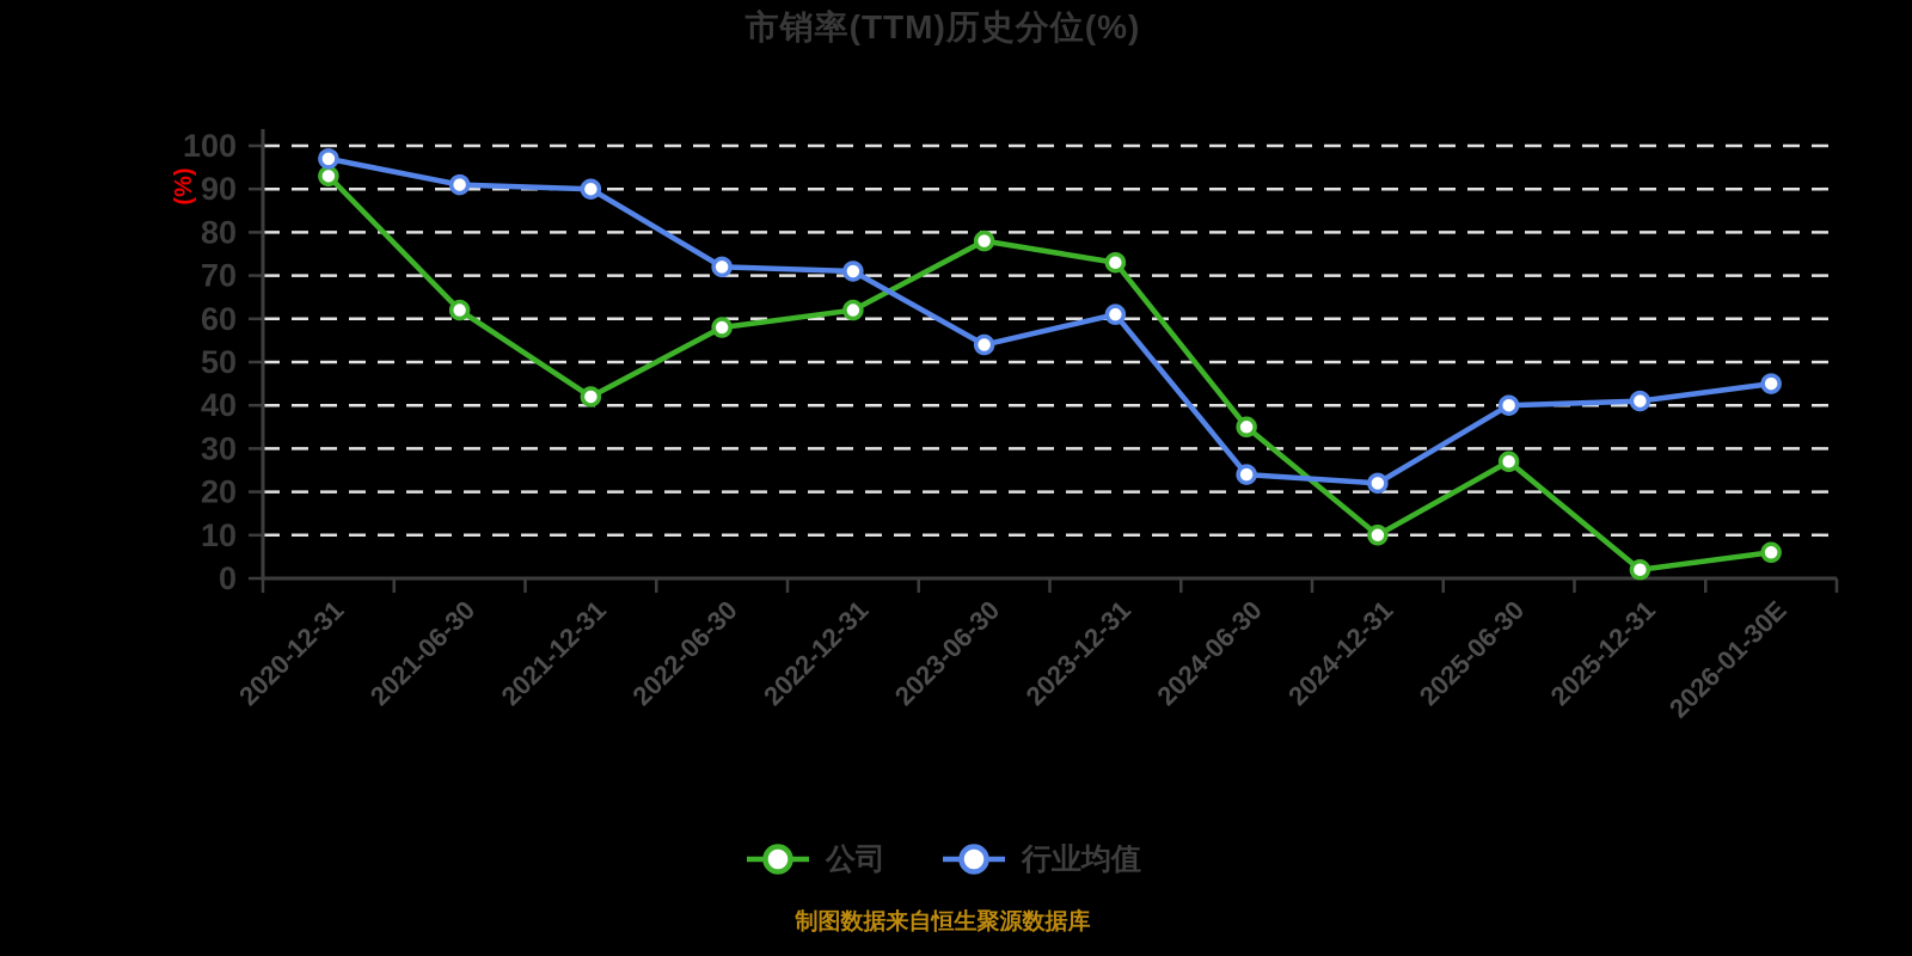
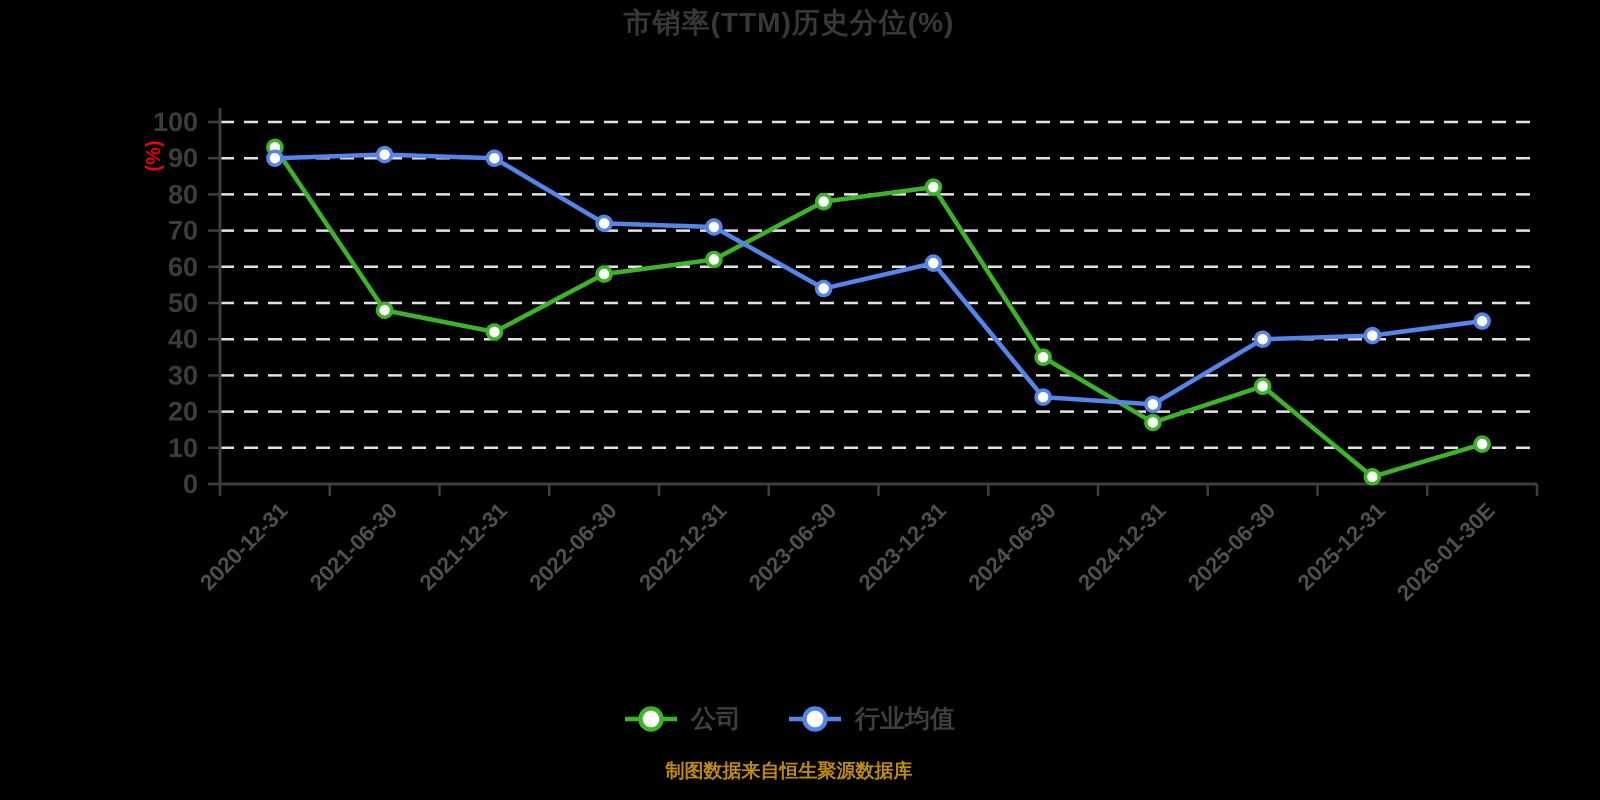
行业均值/2020-12-31: 97 -> 90
公司/2021-06-30: 62 -> 48
公司/2023-12-31: 73 -> 82
公司/2024-12-31: 10 -> 17
公司/2026-01-30E: 6 -> 11
